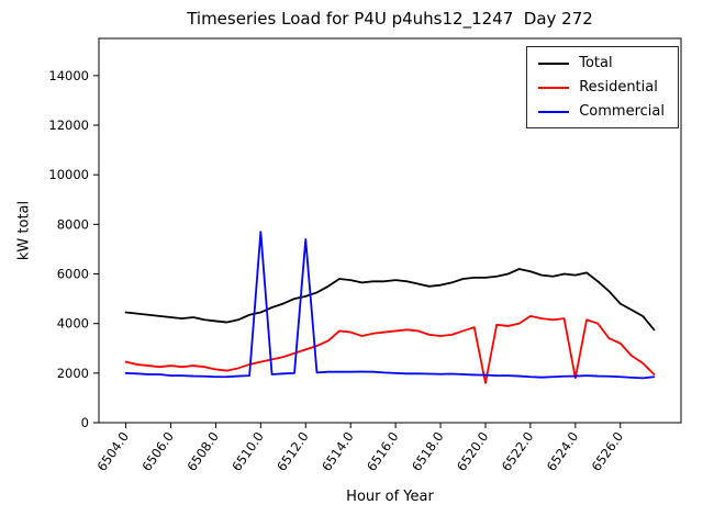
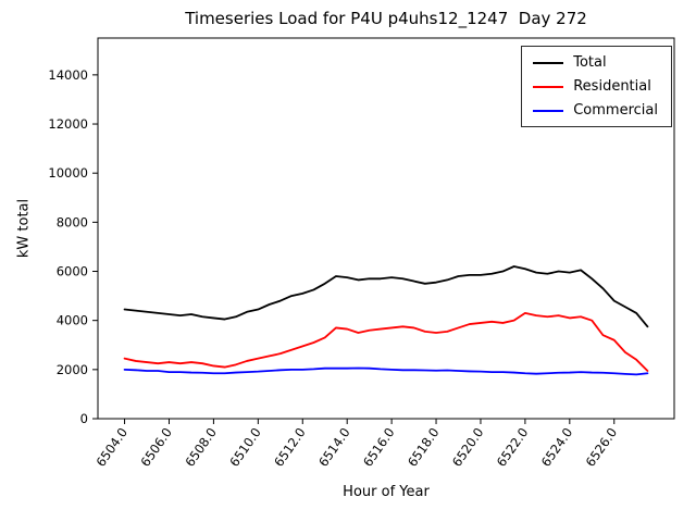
Commercial/6510.0: 7700 -> 1900
Commercial/6512.0: 7400 -> 2000
Residential/6520.0: 1600 -> 3900
Residential/6524.0: 1800 -> 4100
